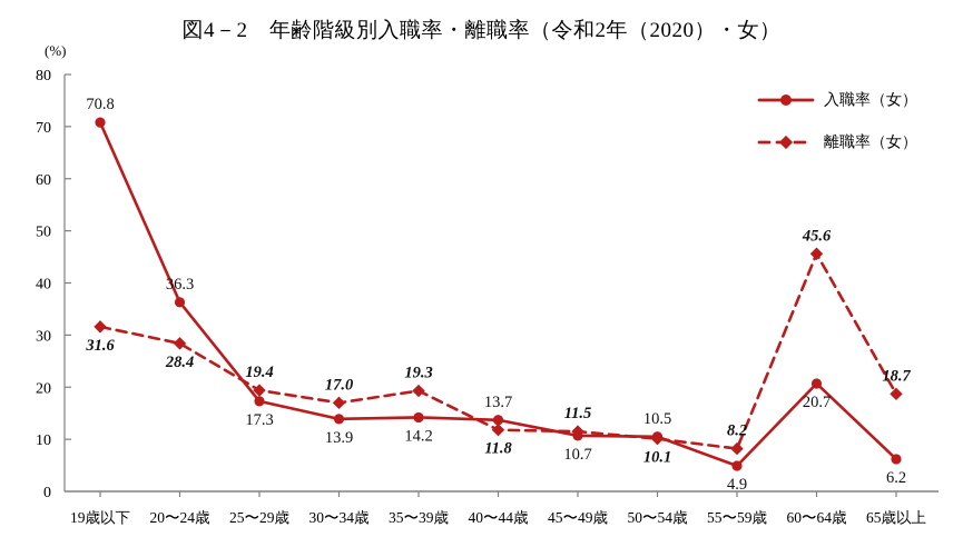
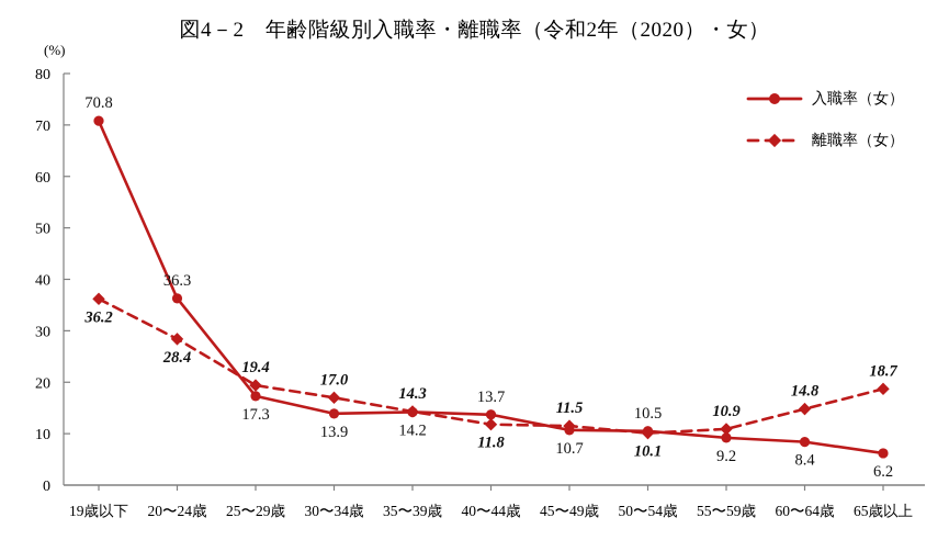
離職率（女）/19歳以下: 31.6 -> 36.2
離職率（女）/35〜39歳: 19.3 -> 14.3
入職率（女）/55〜59歳: 4.9 -> 9.2
離職率（女）/55〜59歳: 8.2 -> 10.9
入職率（女）/60〜64歳: 20.7 -> 8.4
離職率（女）/60〜64歳: 45.6 -> 14.8
